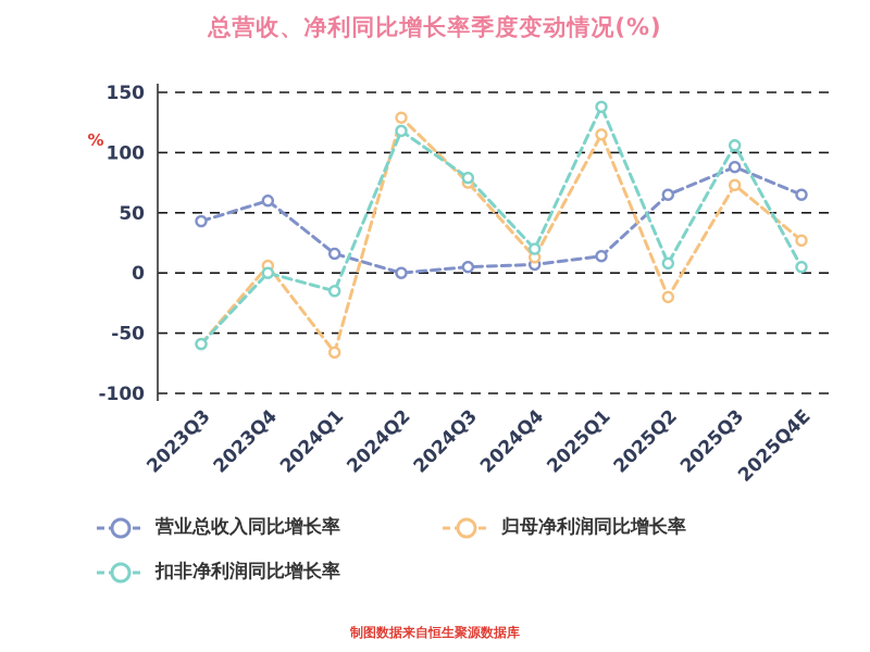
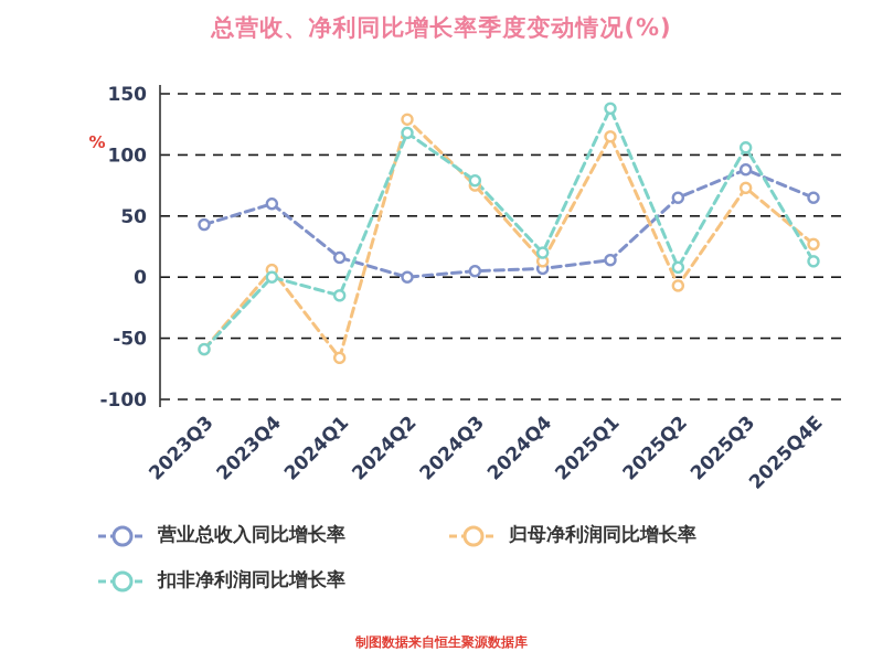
归母净利润同比增长率/2025Q2: -20 -> -7
扣非净利润同比增长率/2025Q4E: 5 -> 13
